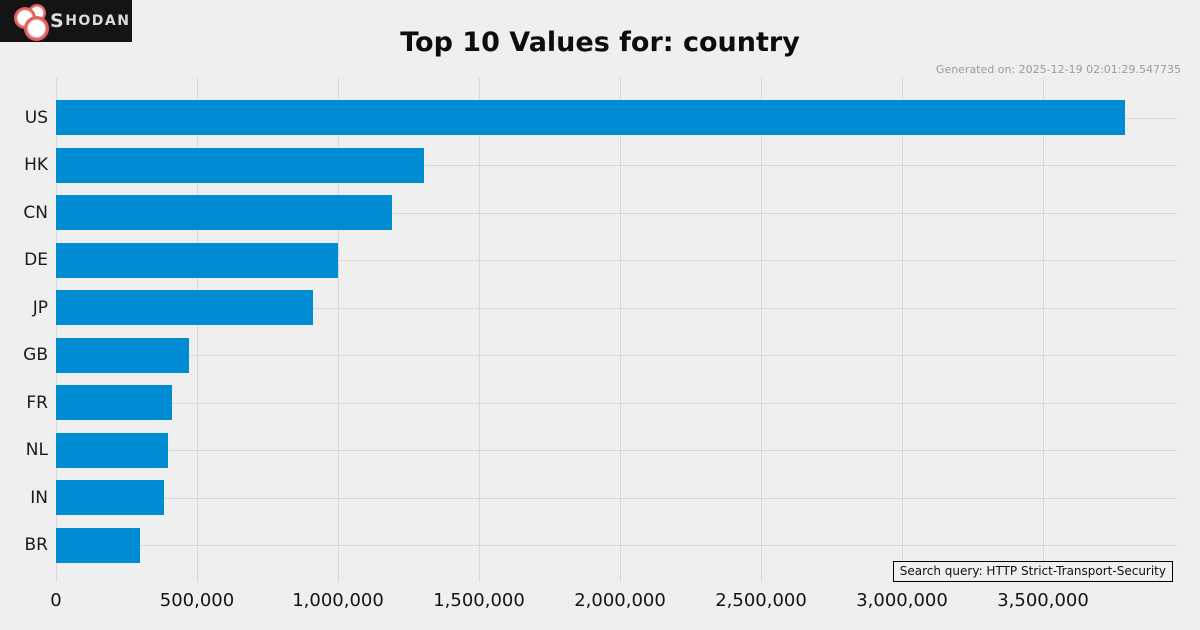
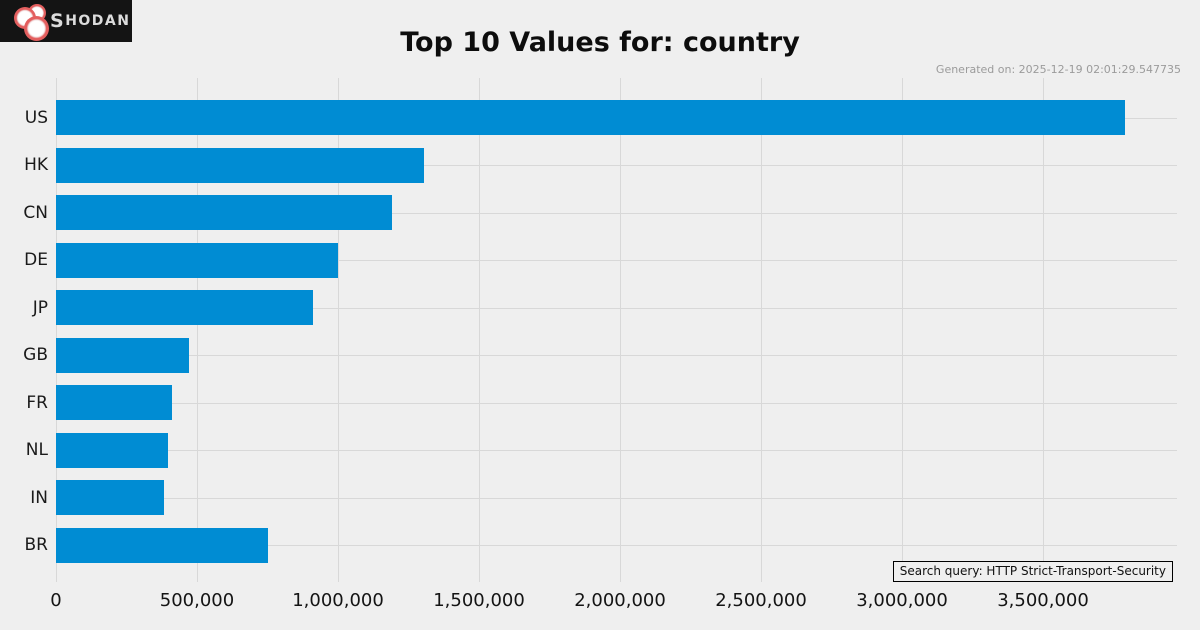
BR: 300000 -> 750000
